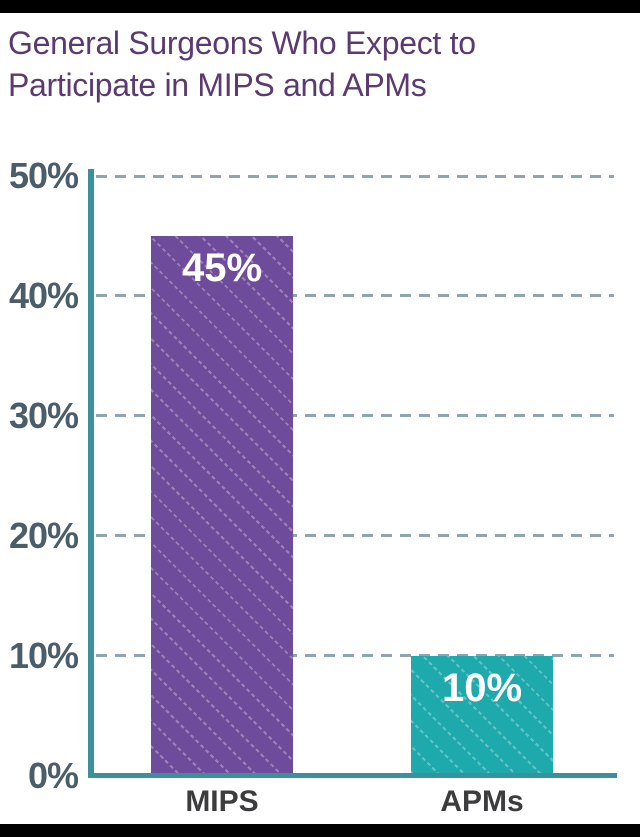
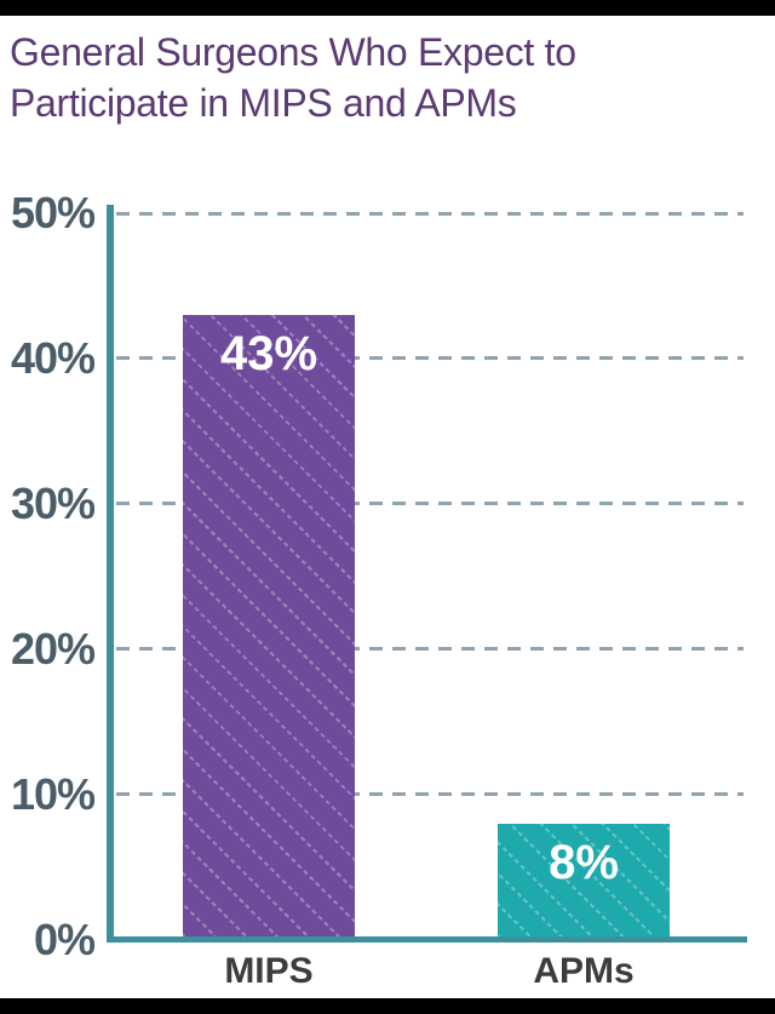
MIPS: 45% -> 43%
APMs: 10% -> 8%
